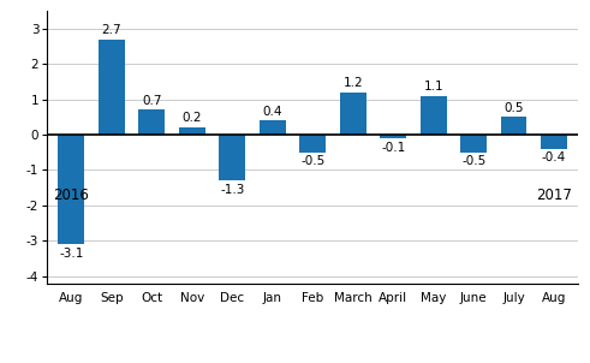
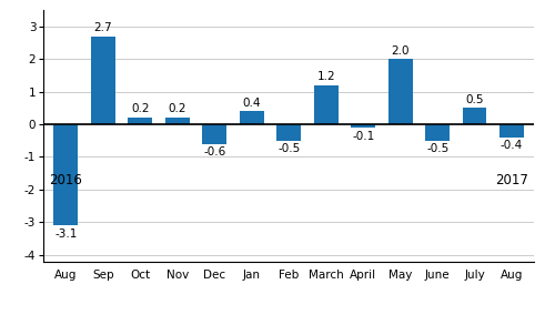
Oct: 0.7 -> 0.2
Dec: -1.3 -> -0.6
May: 1.1 -> 2.0
